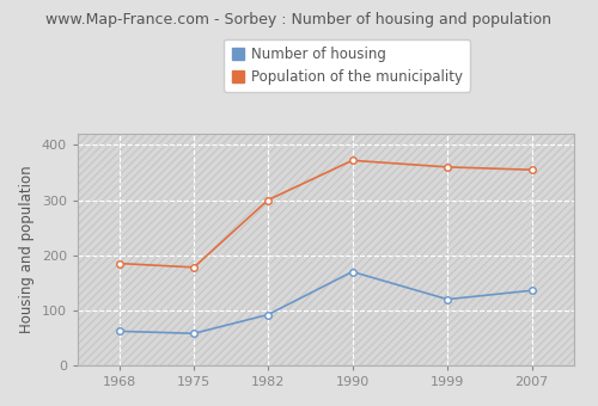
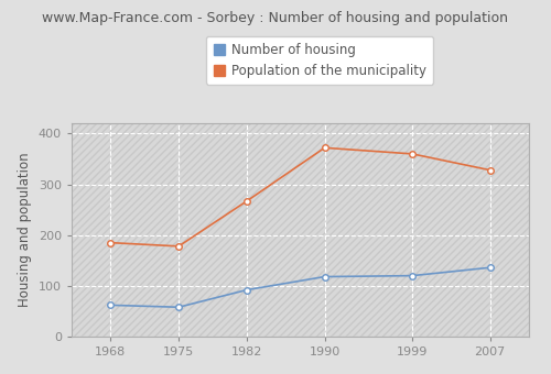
Population of the municipality/1982: 300 -> 267
Number of housing/1990: 170 -> 118
Population of the municipality/2007: 355 -> 328
